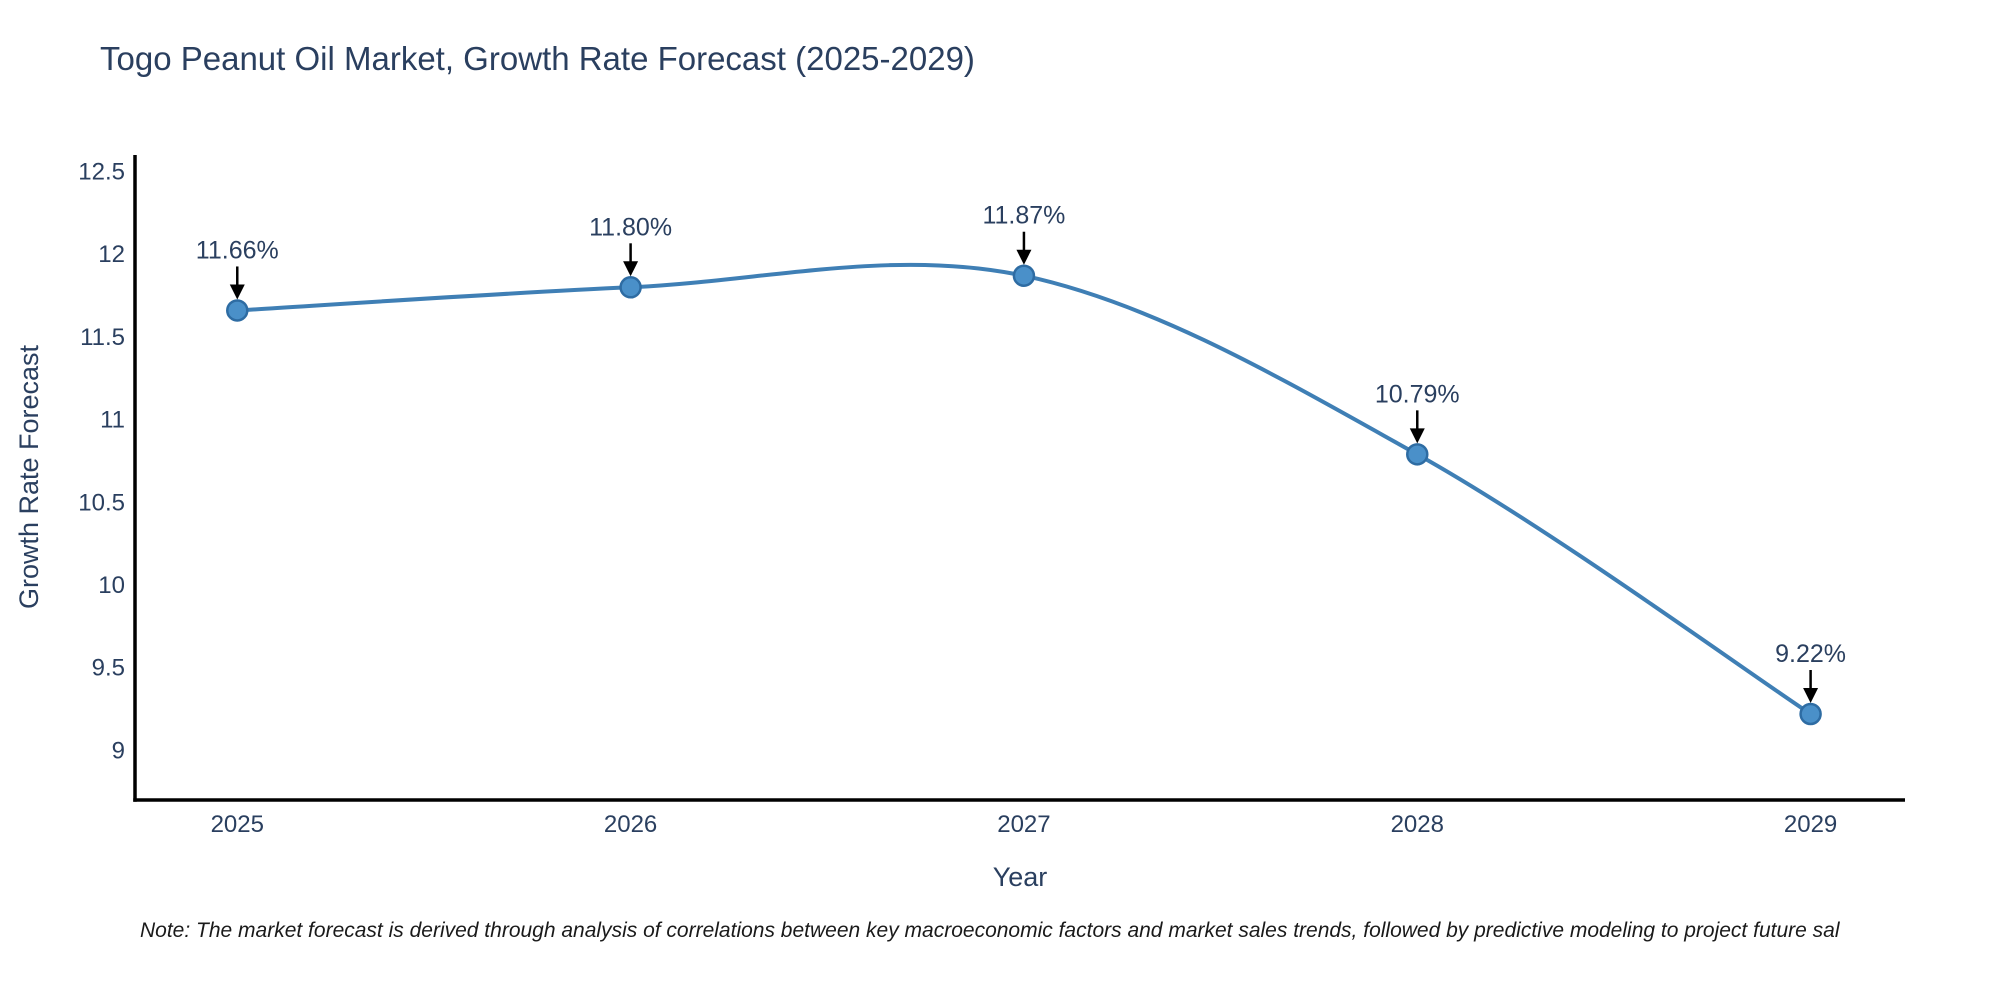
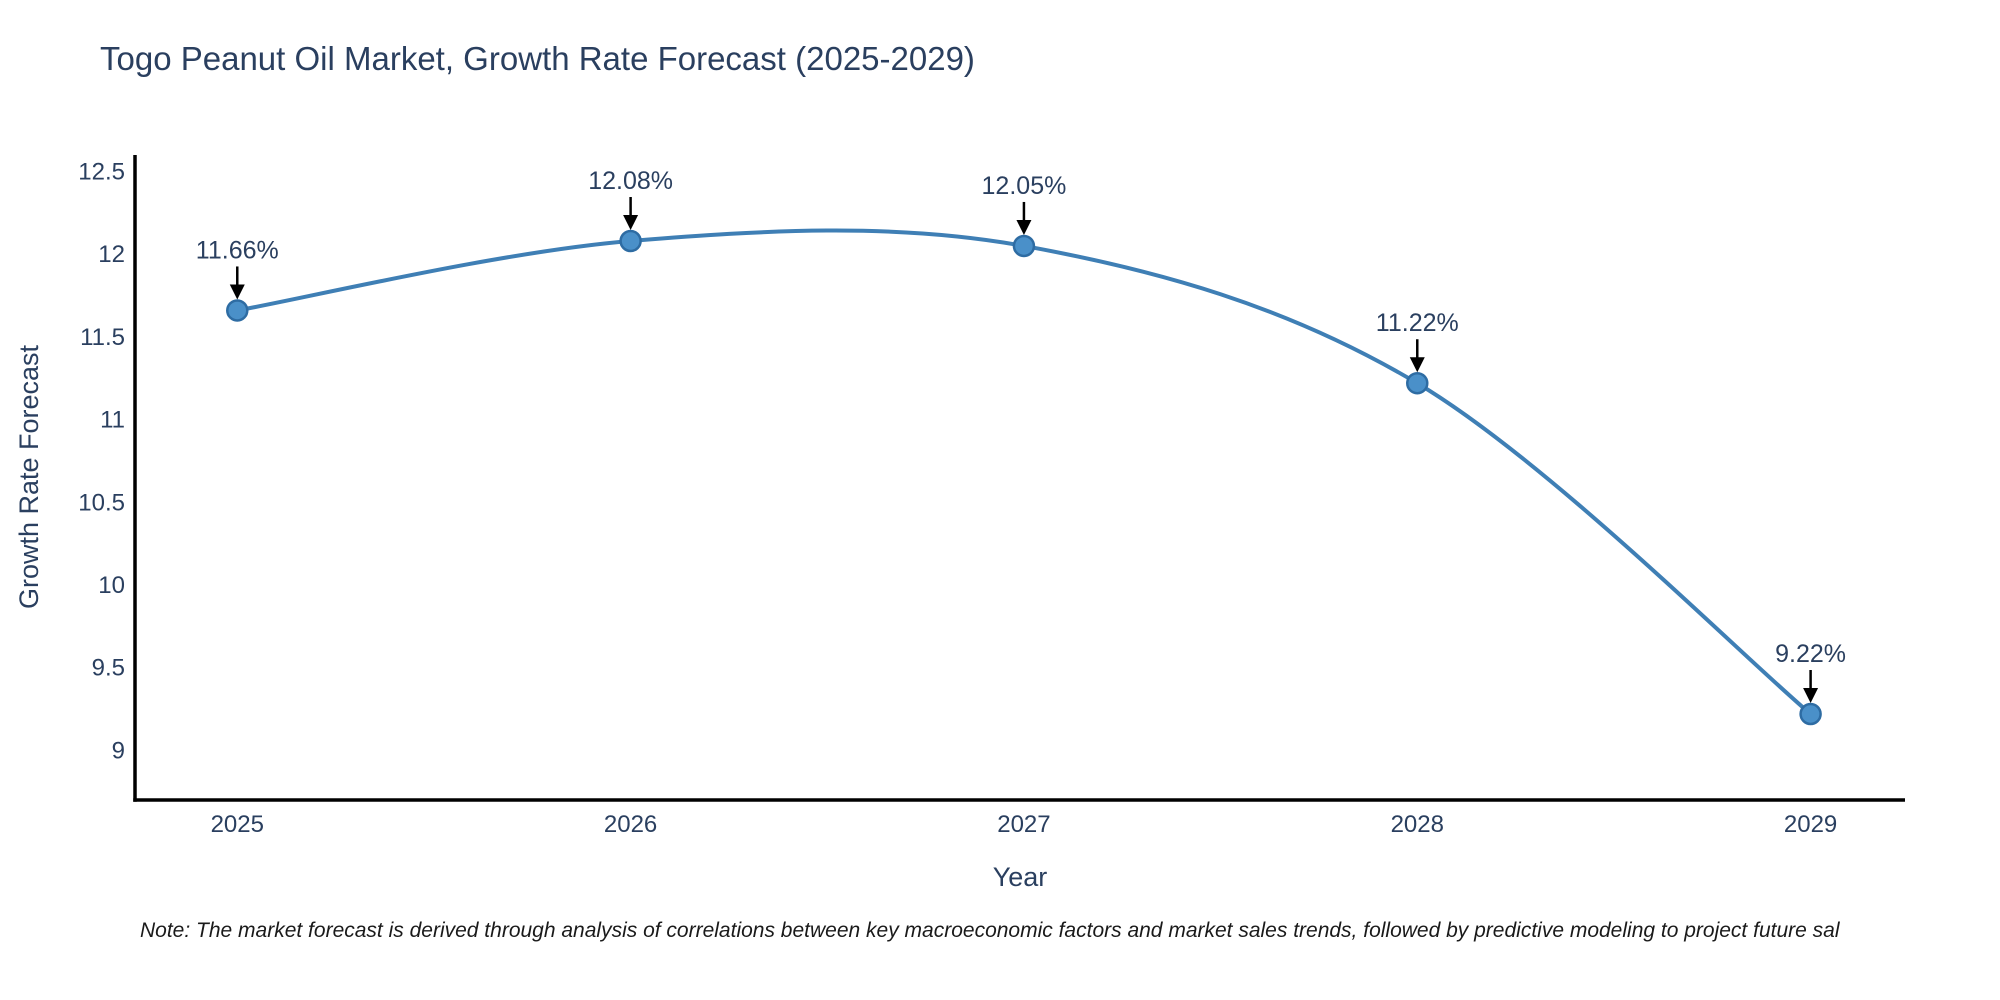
2026: 11.80% -> 12.08%
2027: 11.87% -> 12.05%
2028: 10.79% -> 11.22%
